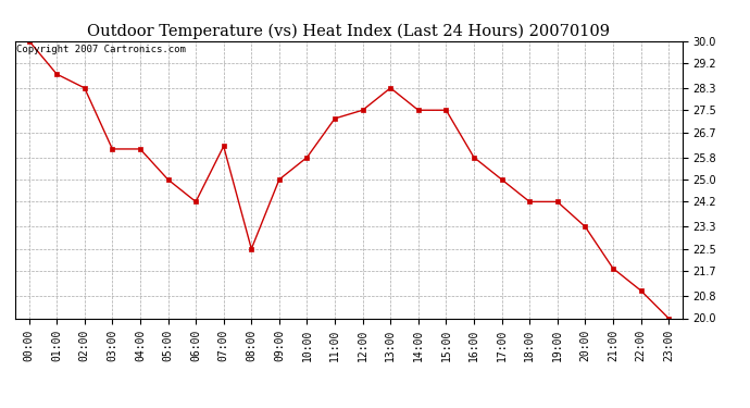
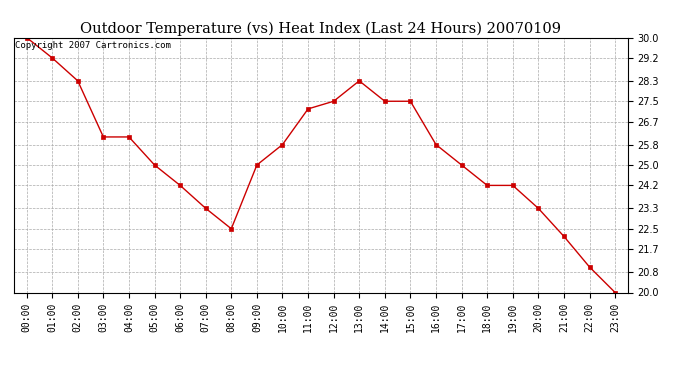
01:00: 28.8 -> 29.2
07:00: 26.2 -> 23.3
21:00: 21.8 -> 22.2
